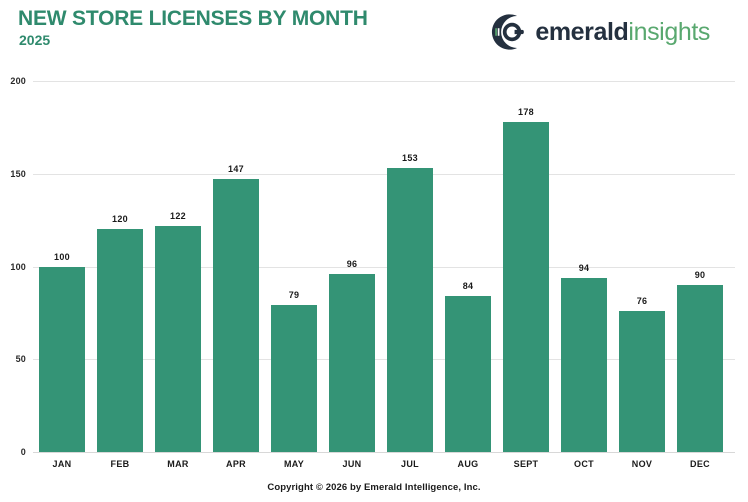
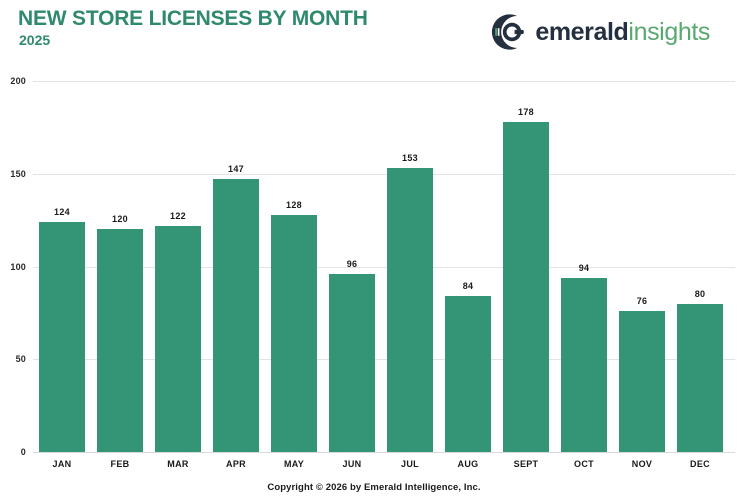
JAN: 100 -> 124
MAY: 79 -> 128
DEC: 90 -> 80
